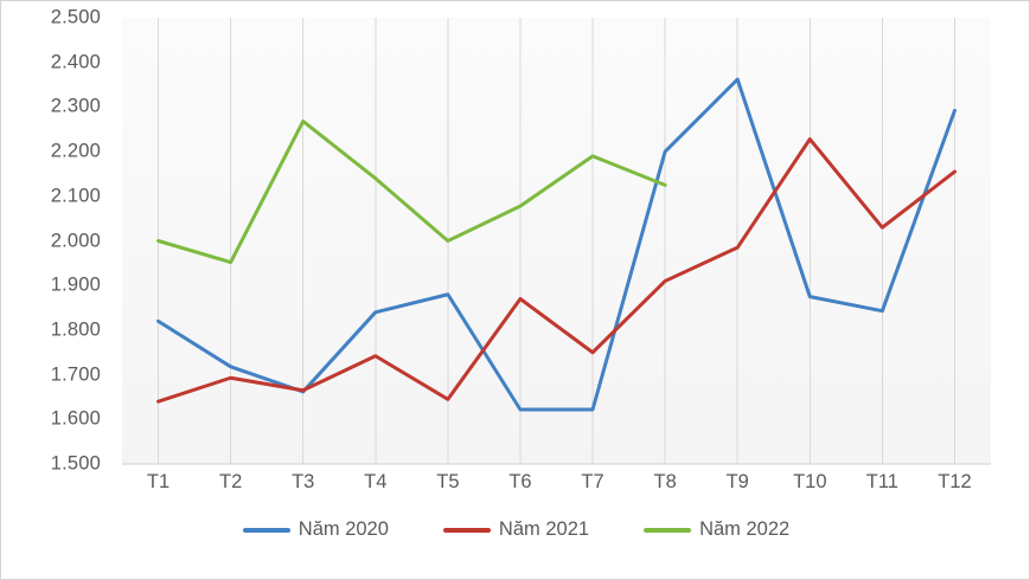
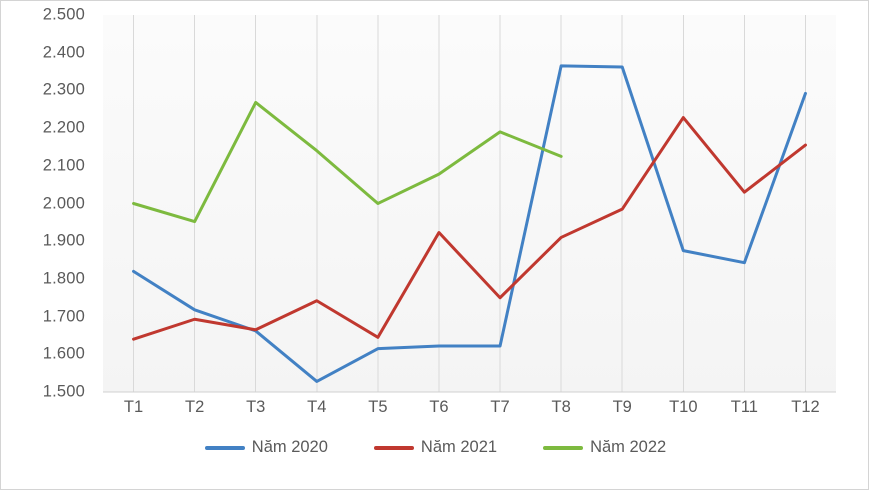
Năm 2020/T4: 1.84 -> 1.53
Năm 2020/T5: 1.88 -> 1.61
Năm 2021/T6: 1.87 -> 1.92
Năm 2020/T8: 2.20 -> 2.37
